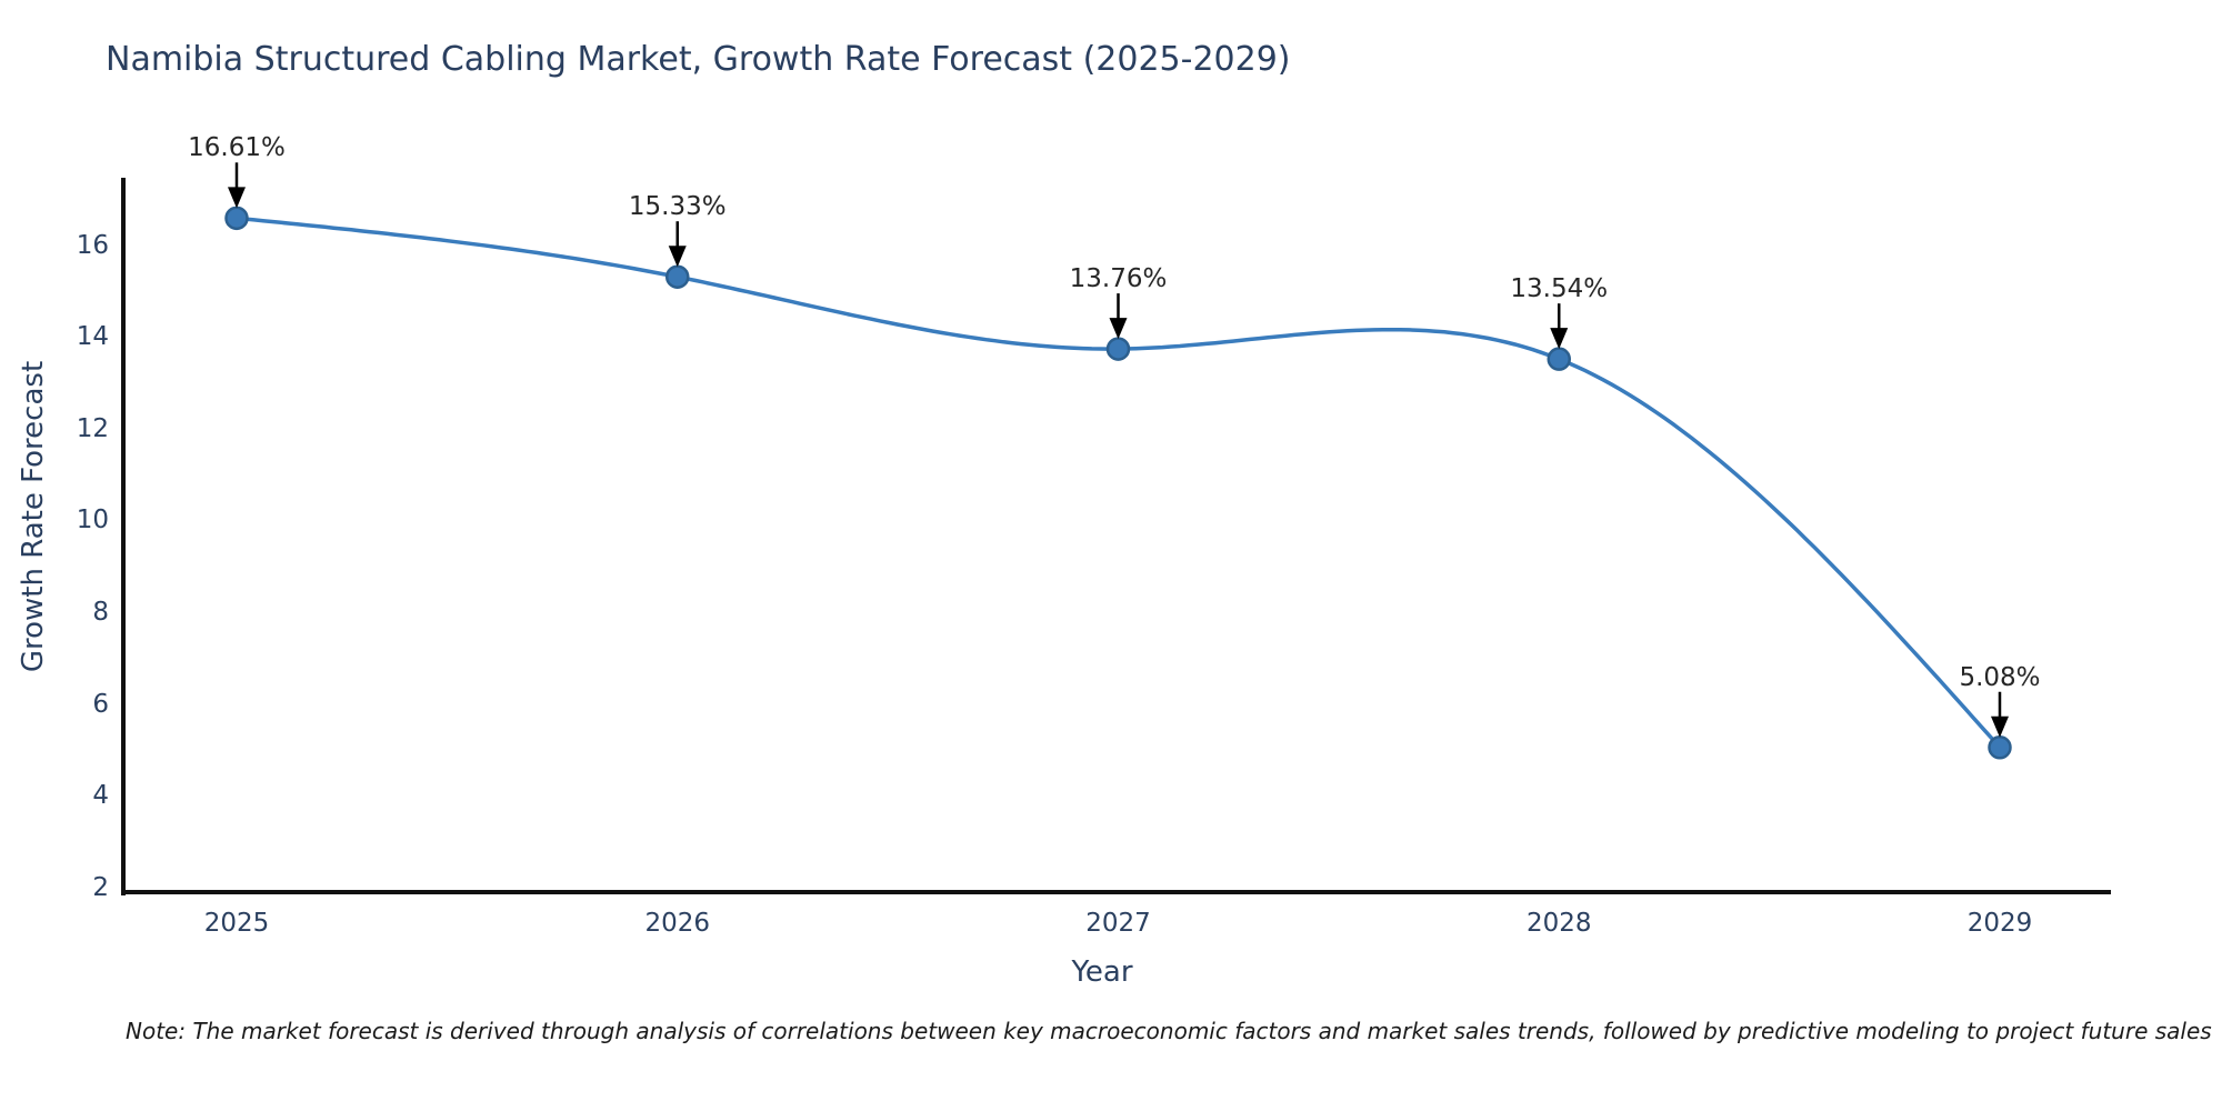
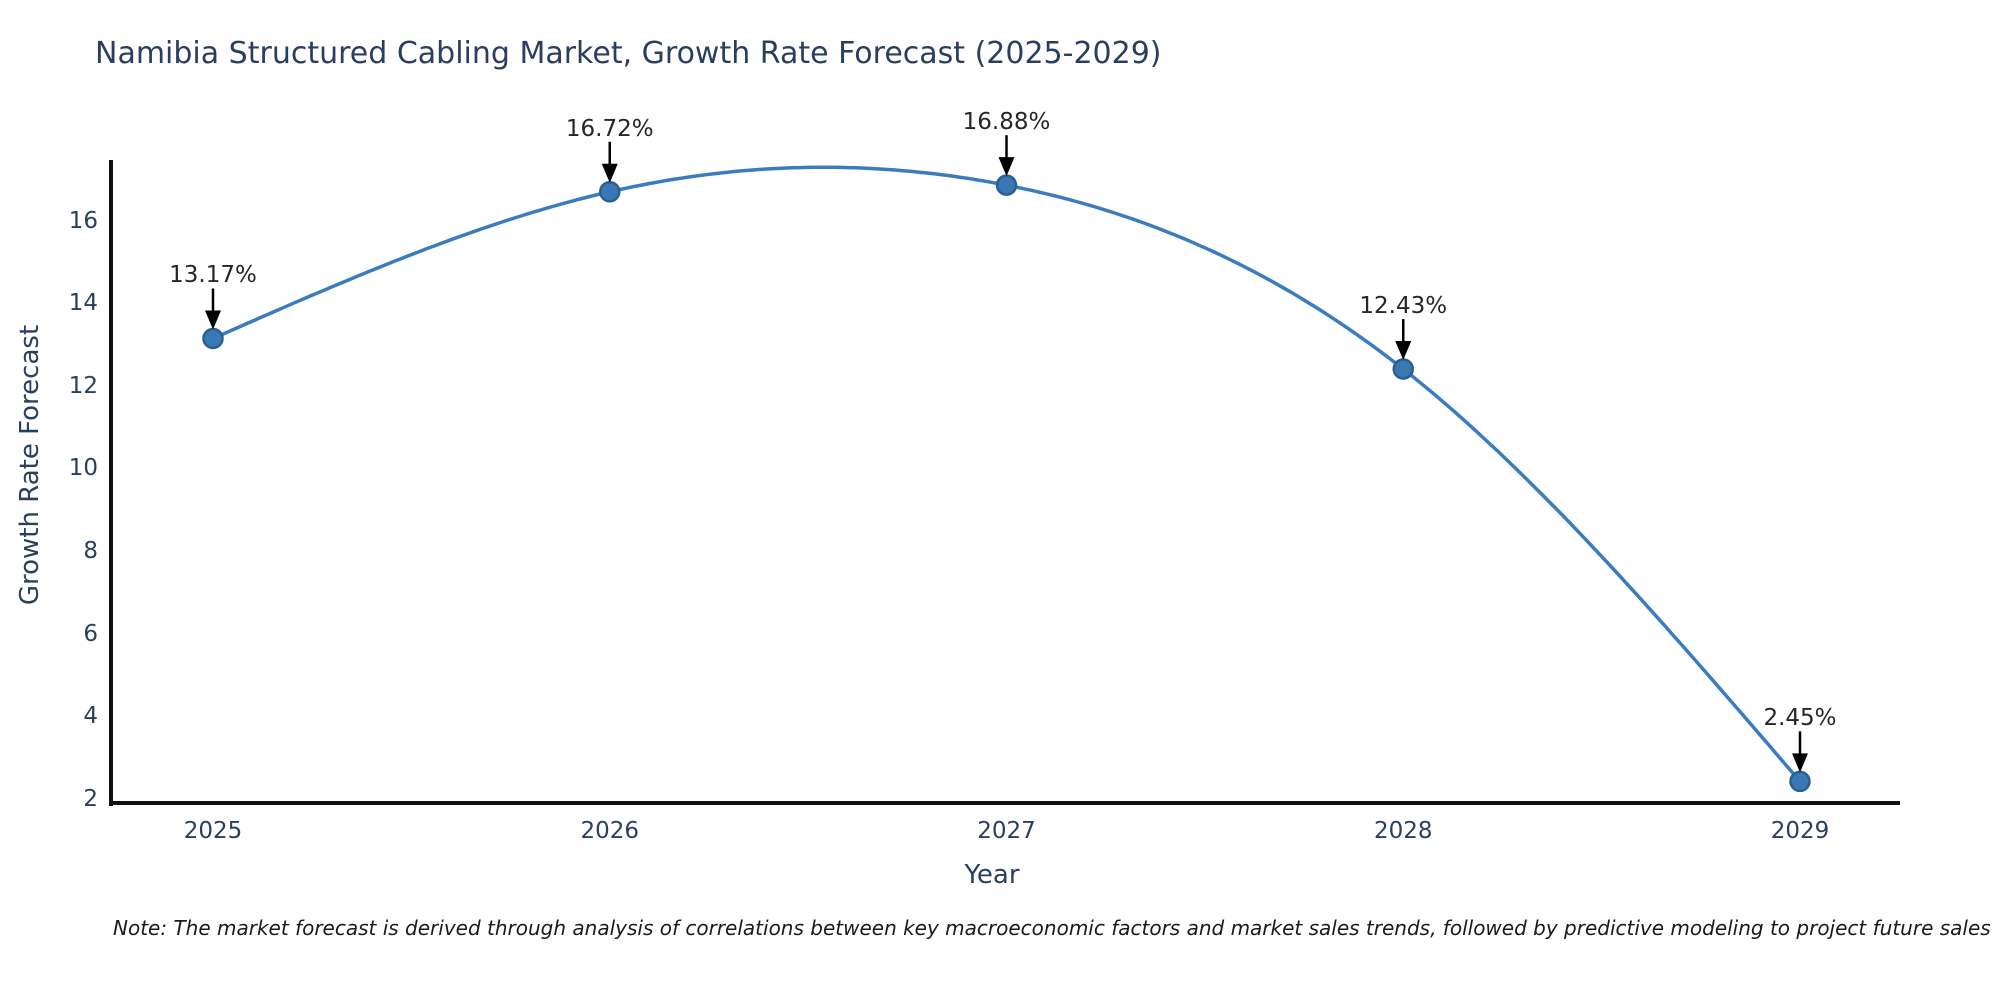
2025: 16.61% -> 13.17%
2026: 15.33% -> 16.72%
2027: 13.76% -> 16.88%
2028: 13.54% -> 12.43%
2029: 5.08% -> 2.45%
